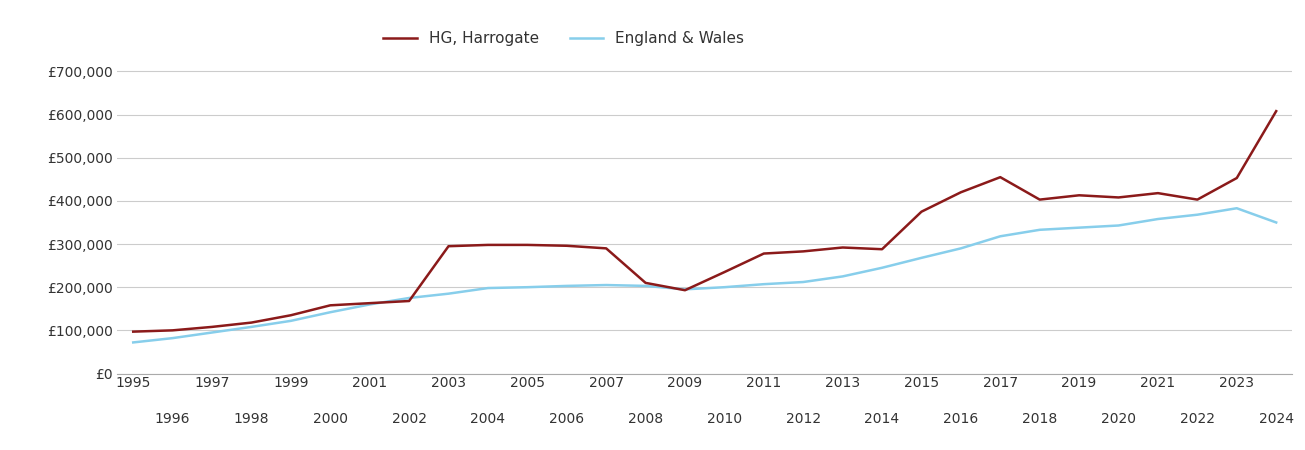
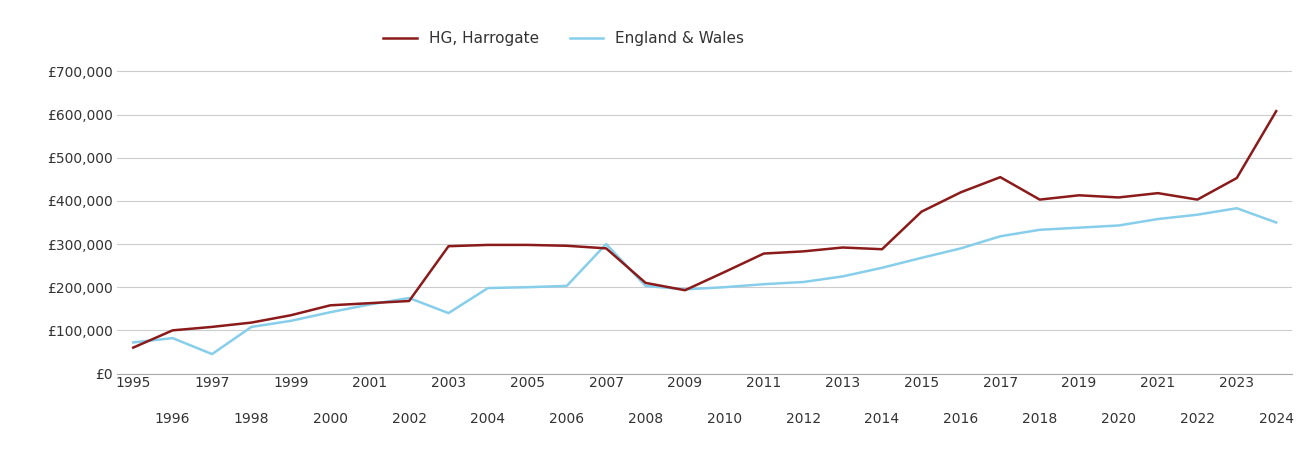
HG, Harrogate/1995: £97,000 -> £60,000
England & Wales/1997: £95,000 -> £45,000
England & Wales/2003: £185,000 -> £140,000
England & Wales/2007: £205,000 -> £300,000
